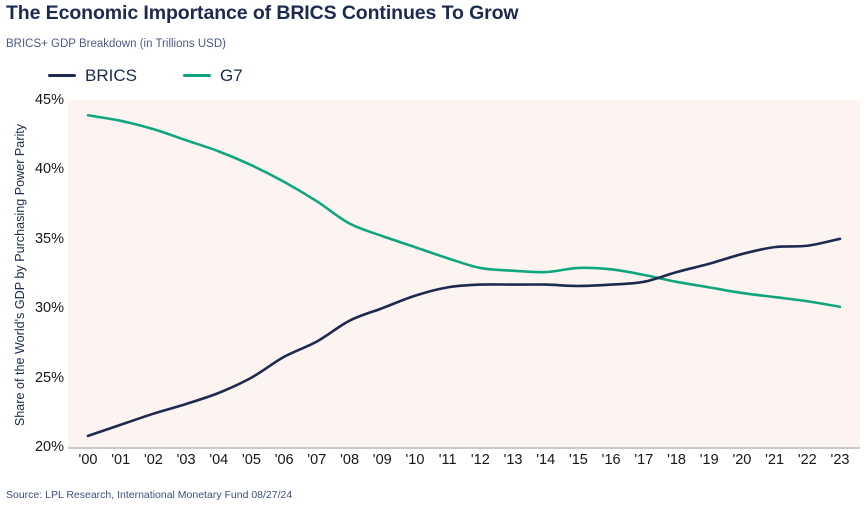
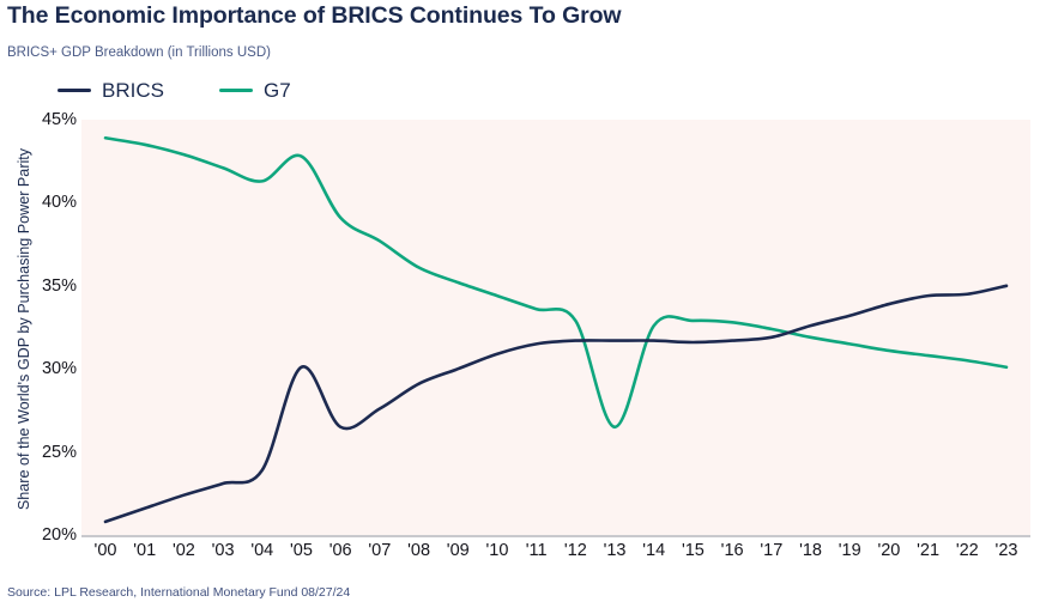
BRICS/'05: 25.0% -> 30.1%
G7/'05: 40.3% -> 42.8%
G7/'13: 32.7% -> 26.5%
